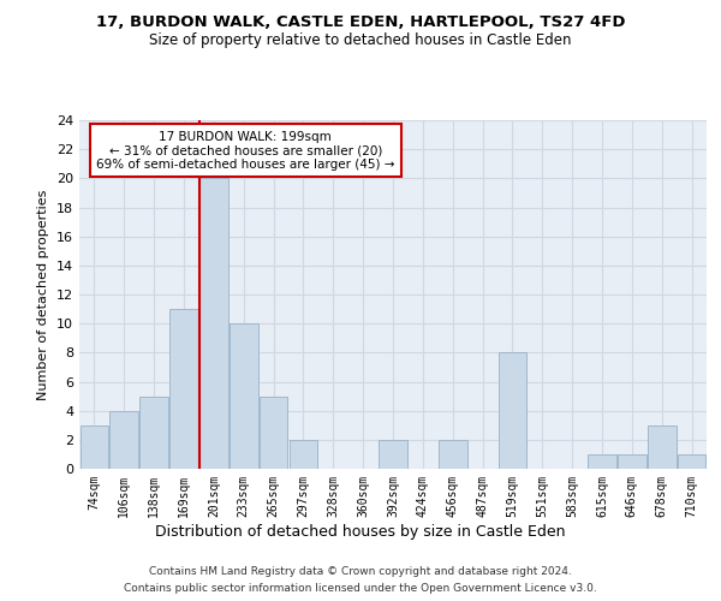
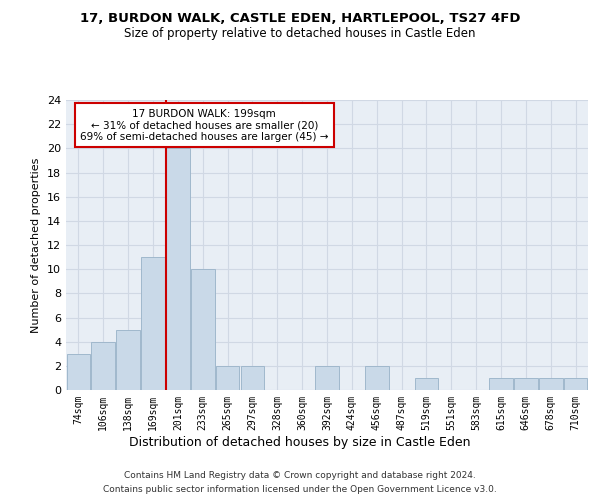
265sqm: 5 -> 2
519sqm: 8 -> 1
678sqm: 3 -> 1
